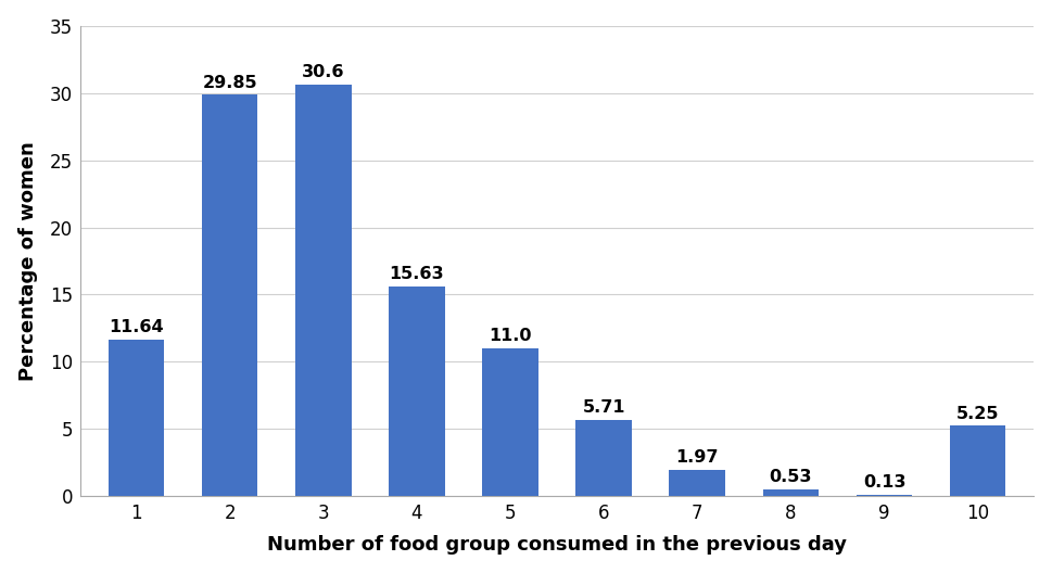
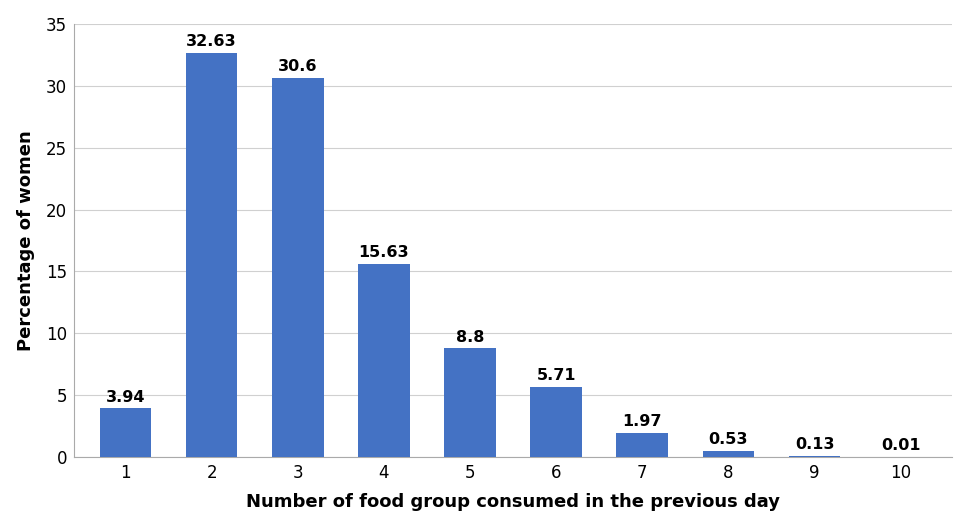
1: 11.64 -> 3.94
2: 29.85 -> 32.63
5: 11.0 -> 8.8
10: 5.25 -> 0.01
